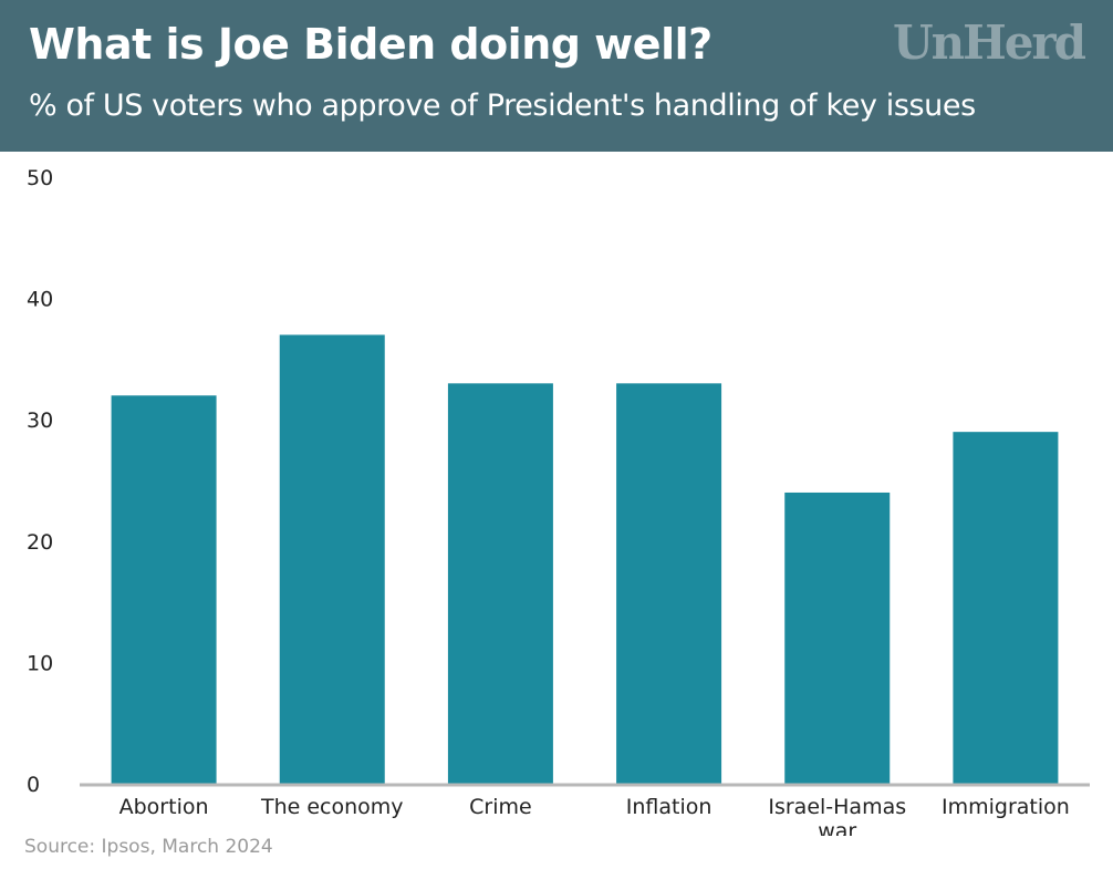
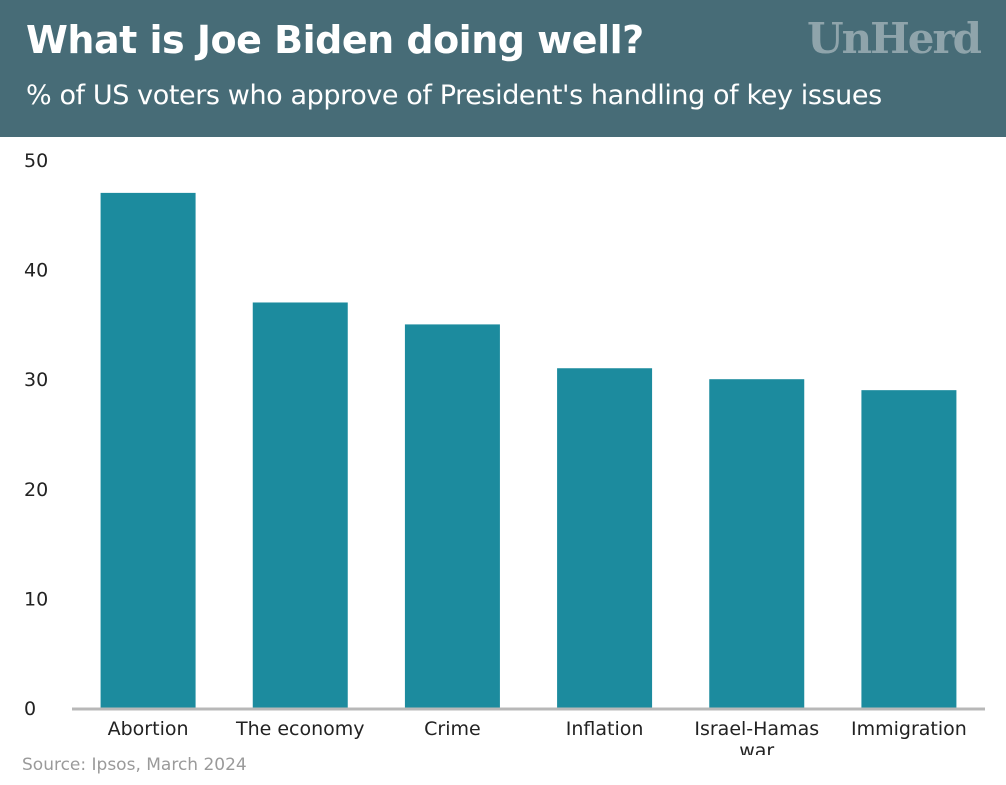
Abortion: 32 -> 47
Crime: 33 -> 35
Inflation: 33 -> 31
Israel-Hamas war: 24 -> 30
